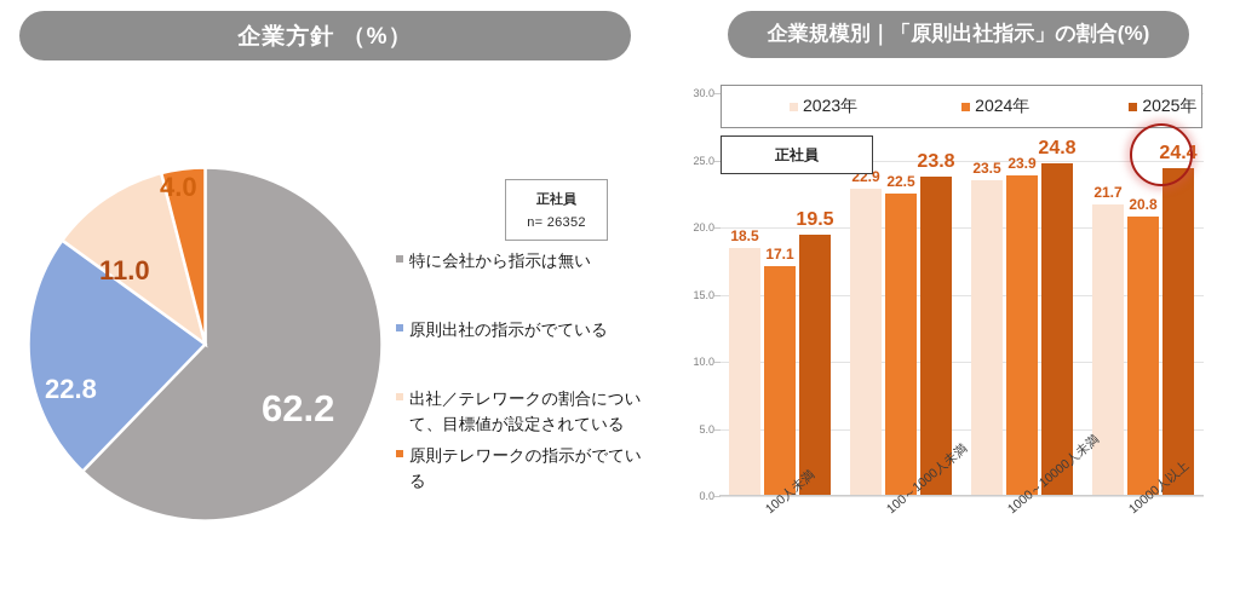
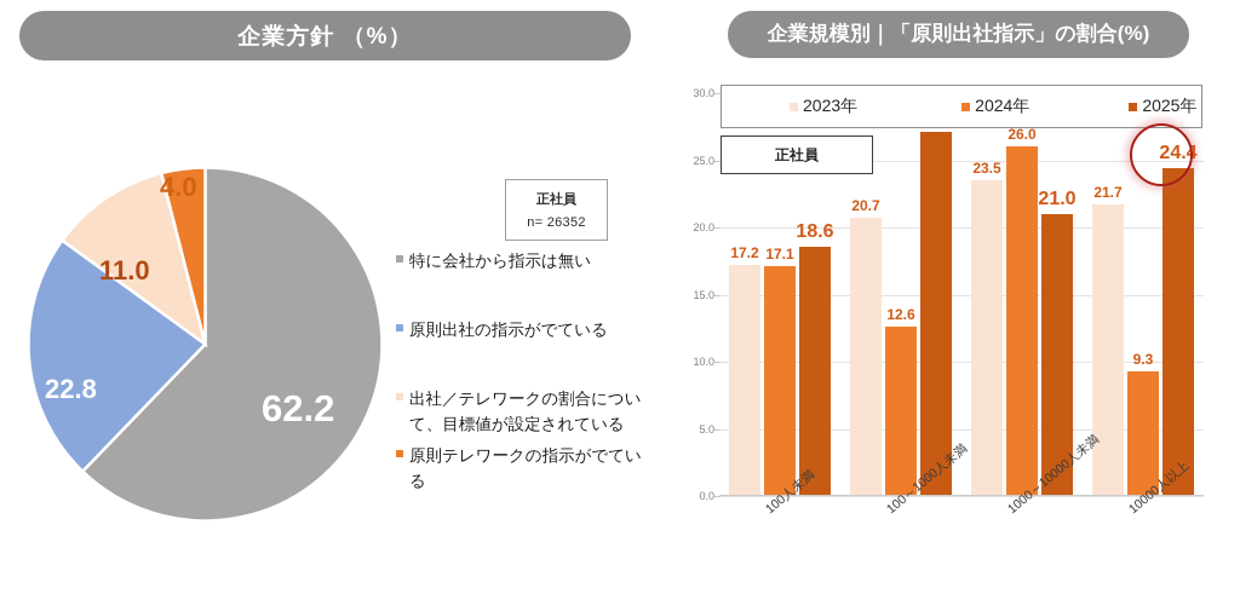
企業規模別｜「原則出社指示」の割合(%)/2023年/100人未満: 18.5 -> 17.2
企業規模別｜「原則出社指示」の割合(%)/2025年/100人未満: 19.5 -> 18.6
企業規模別｜「原則出社指示」の割合(%)/2023年/100～1000人未満: 22.9 -> 20.7
企業規模別｜「原則出社指示」の割合(%)/2024年/100～1000人未満: 22.5 -> 12.6
企業規模別｜「原則出社指示」の割合(%)/2025年/100～1000人未満: 23.8 -> 27.1
企業規模別｜「原則出社指示」の割合(%)/2024年/1000～10000人未満: 23.9 -> 26.0
企業規模別｜「原則出社指示」の割合(%)/2025年/1000～10000人未満: 24.8 -> 21.0
企業規模別｜「原則出社指示」の割合(%)/2024年/10000人以上: 20.8 -> 9.3
